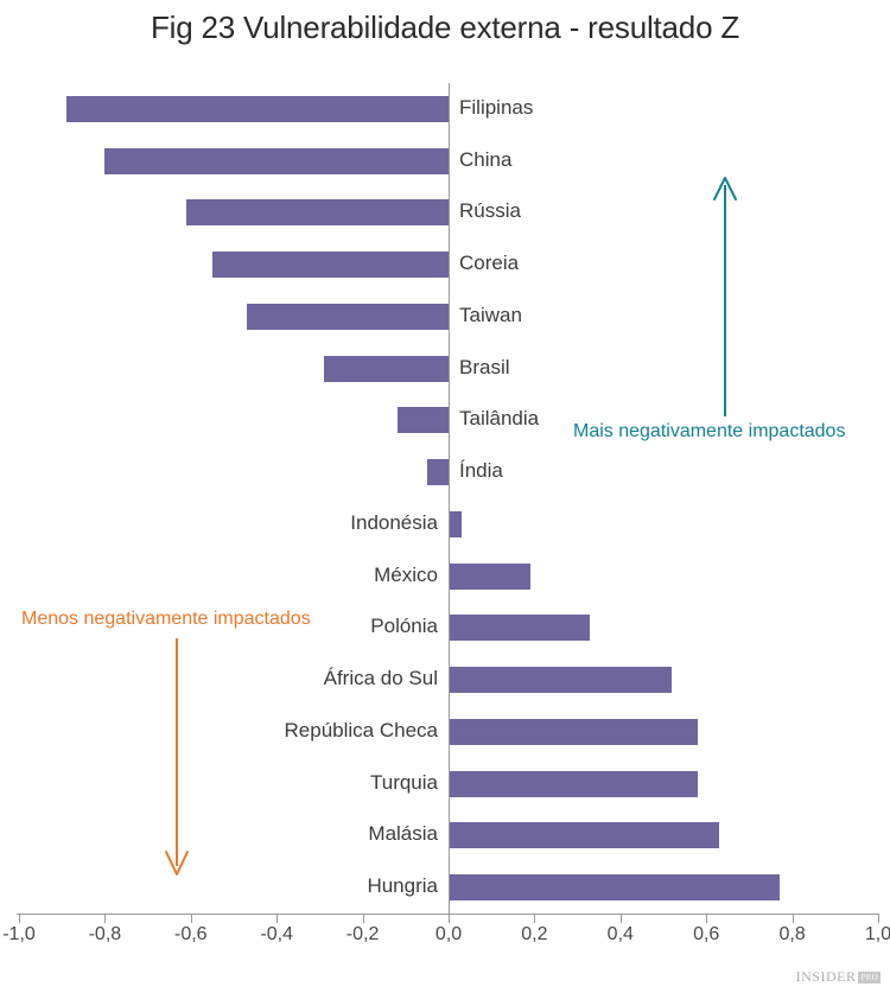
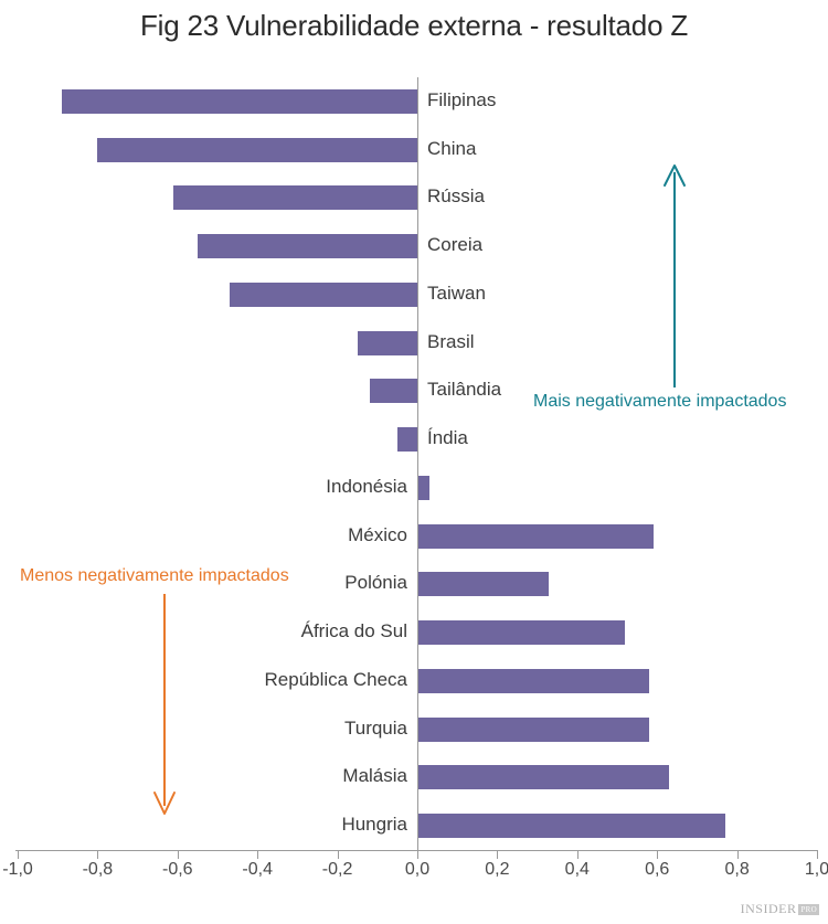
Brasil: -0,29 -> -0,15
México: 0,19 -> 0,59
